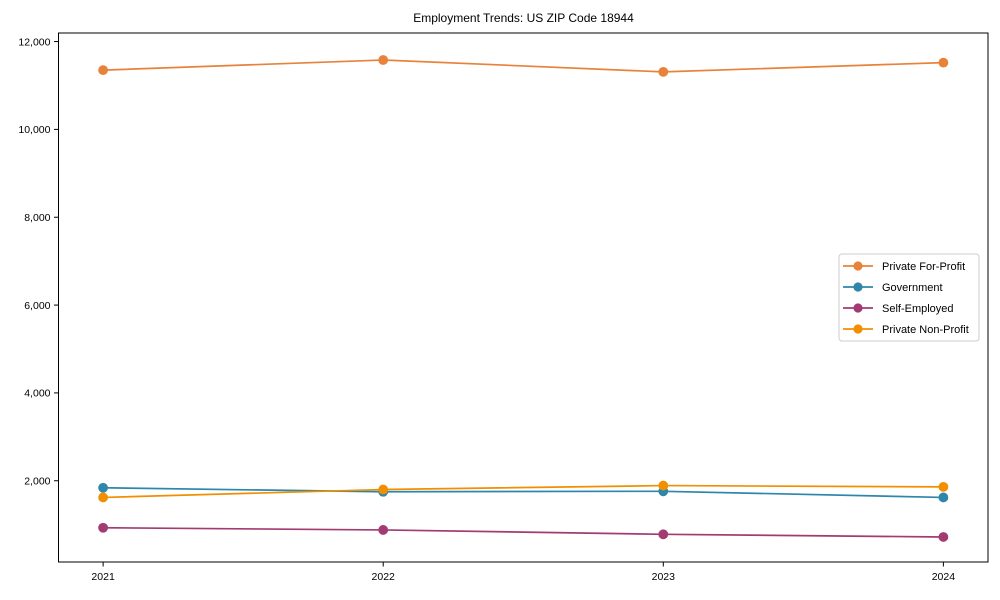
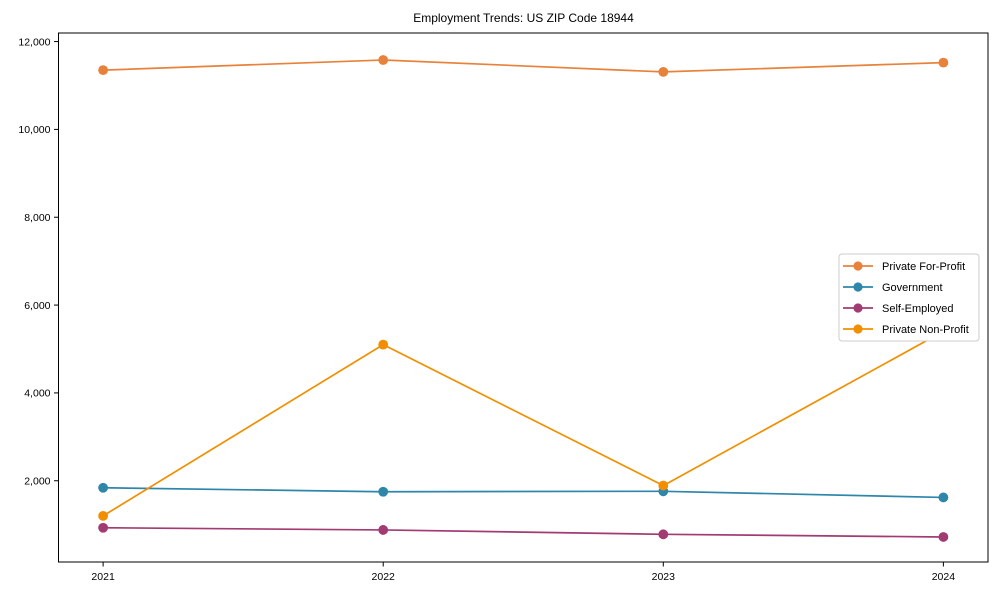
Private Non-Profit/2021: 1600 -> 1200
Private Non-Profit/2022: 1800 -> 5100
Private Non-Profit/2024: 1900 -> 5400
